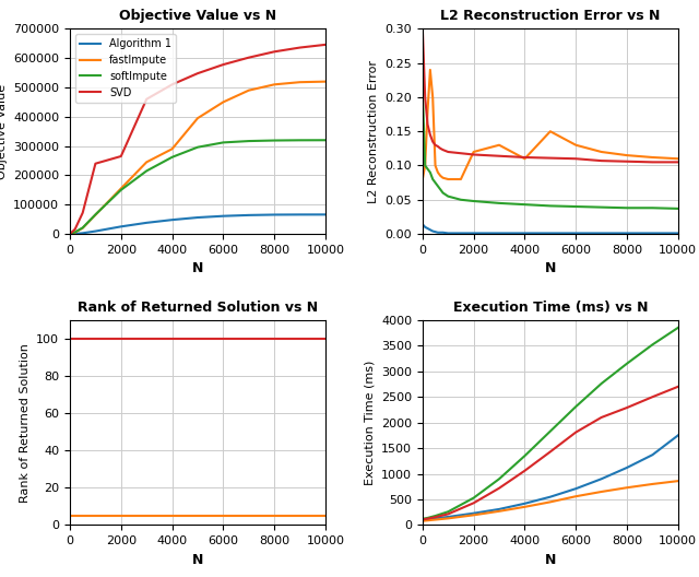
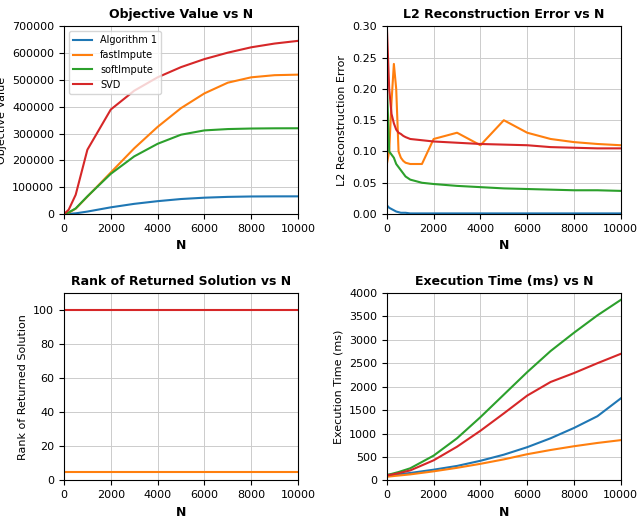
Objective Value vs N/SVD/2000: 265000 -> 390000
Objective Value vs N/fastImpute/4000: 290000 -> 325000
